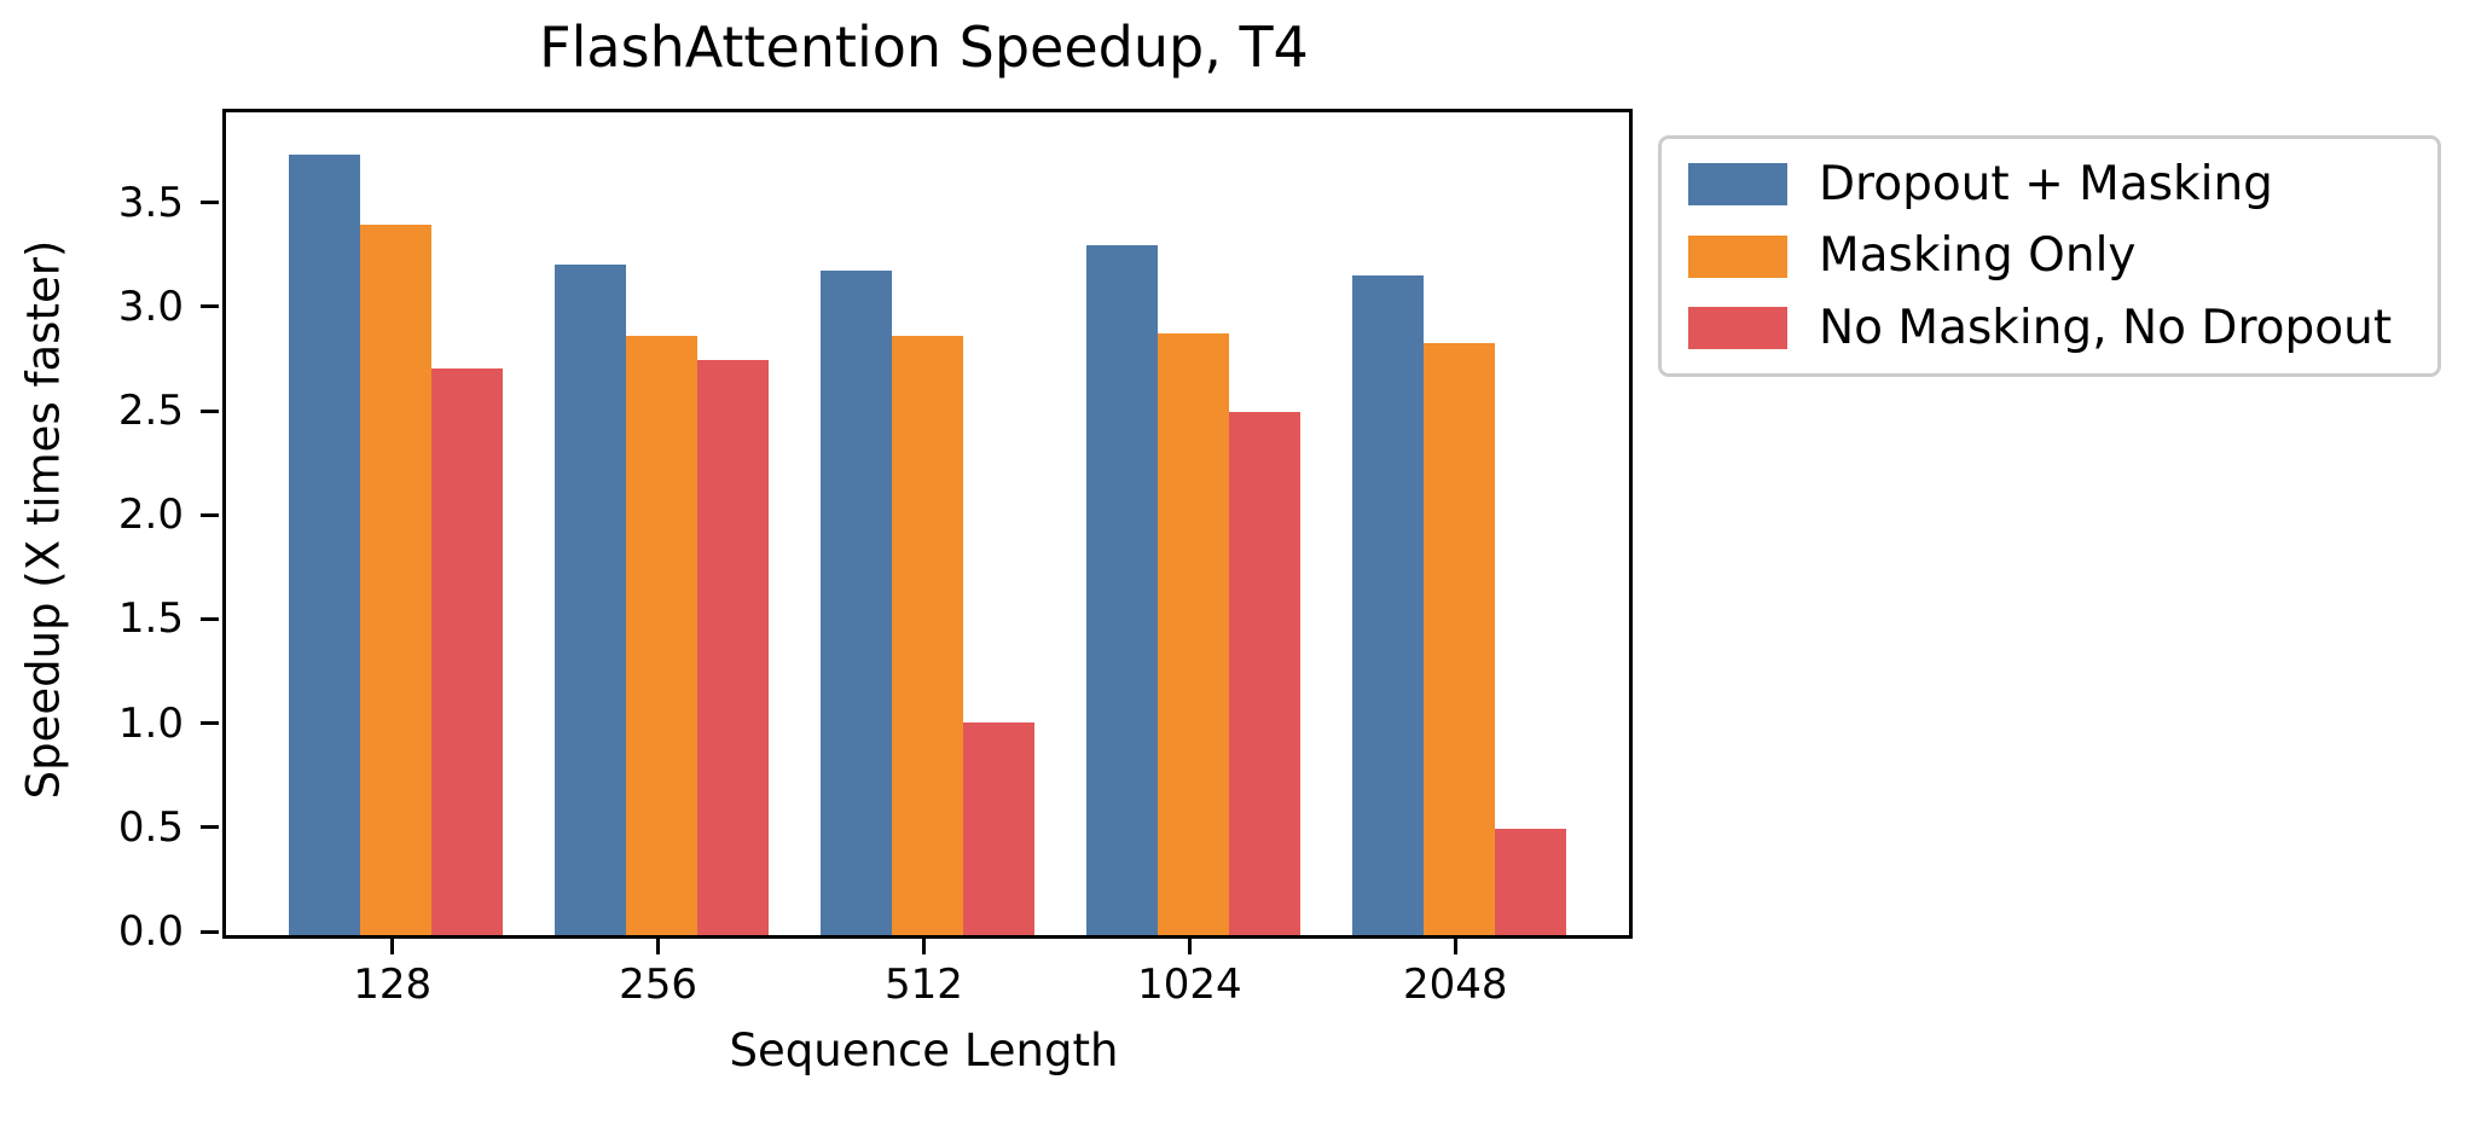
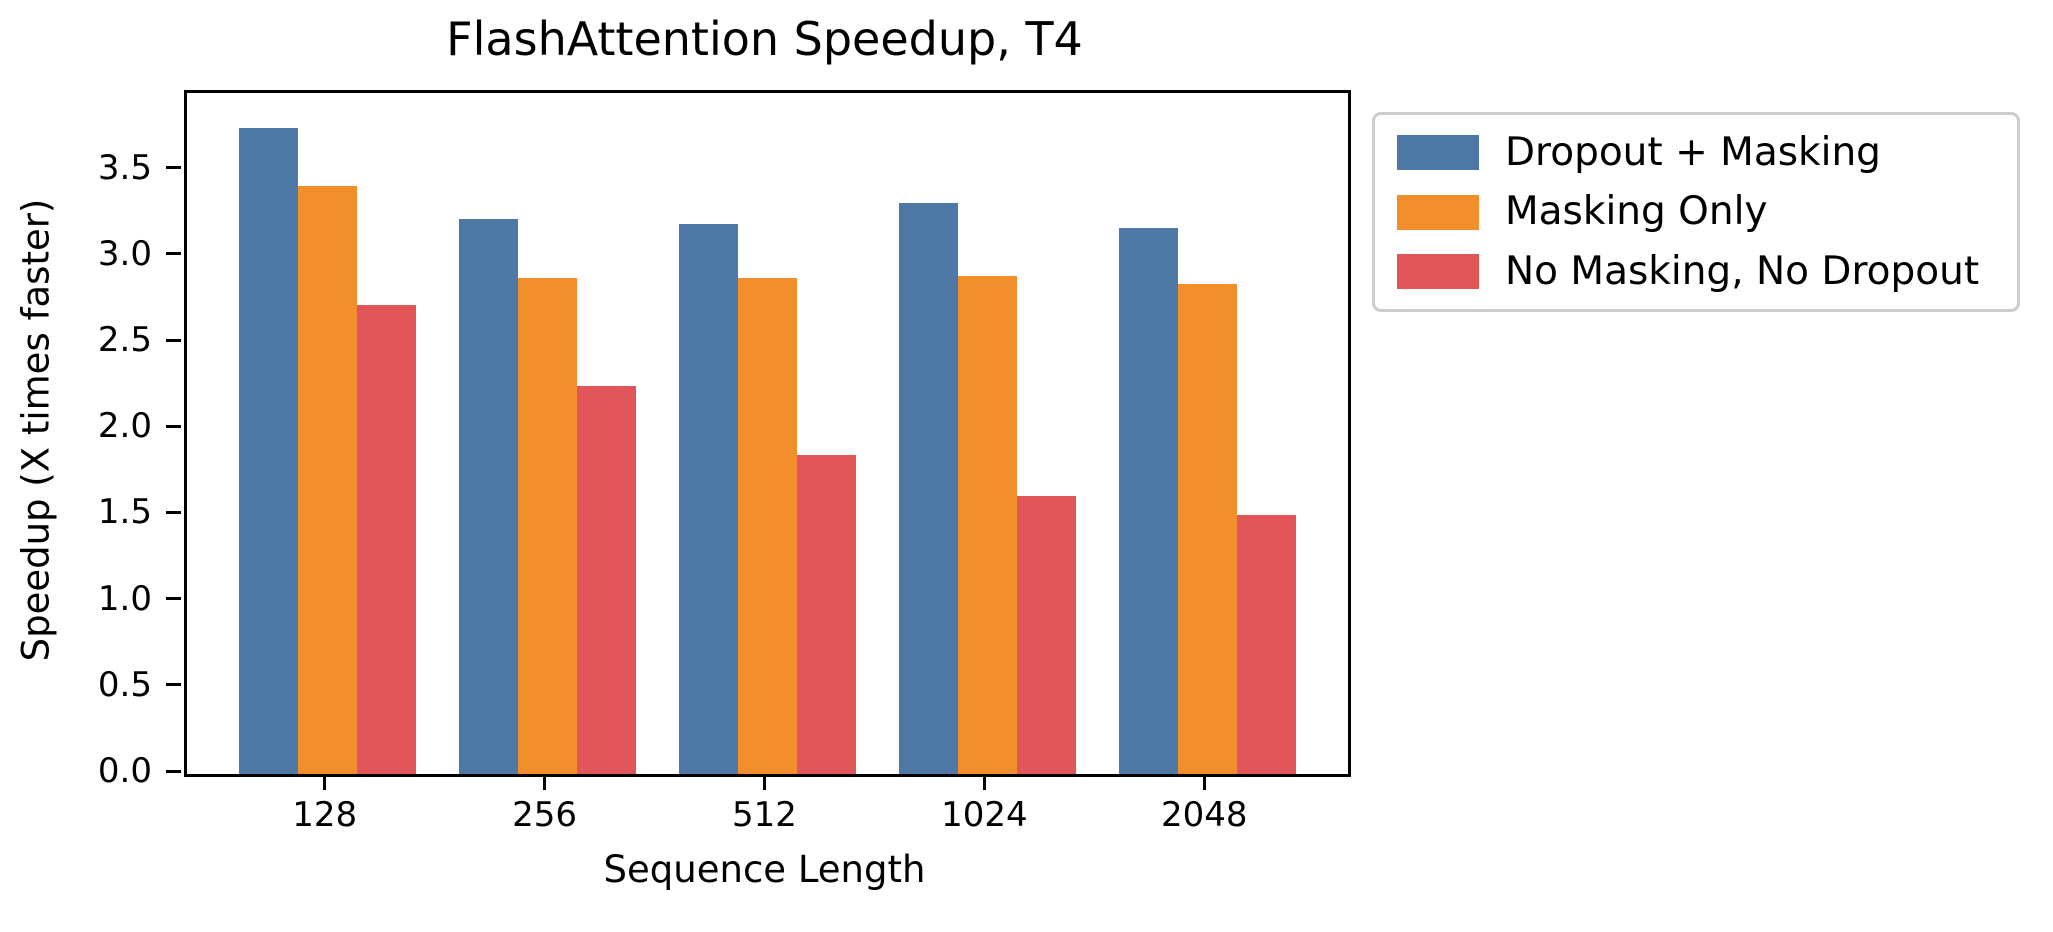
No Masking, No Dropout/256: 2.76 -> 2.25
No Masking, No Dropout/512: 1.02 -> 1.85
No Masking, No Dropout/1024: 2.51 -> 1.61
No Masking, No Dropout/2048: 0.51 -> 1.50
